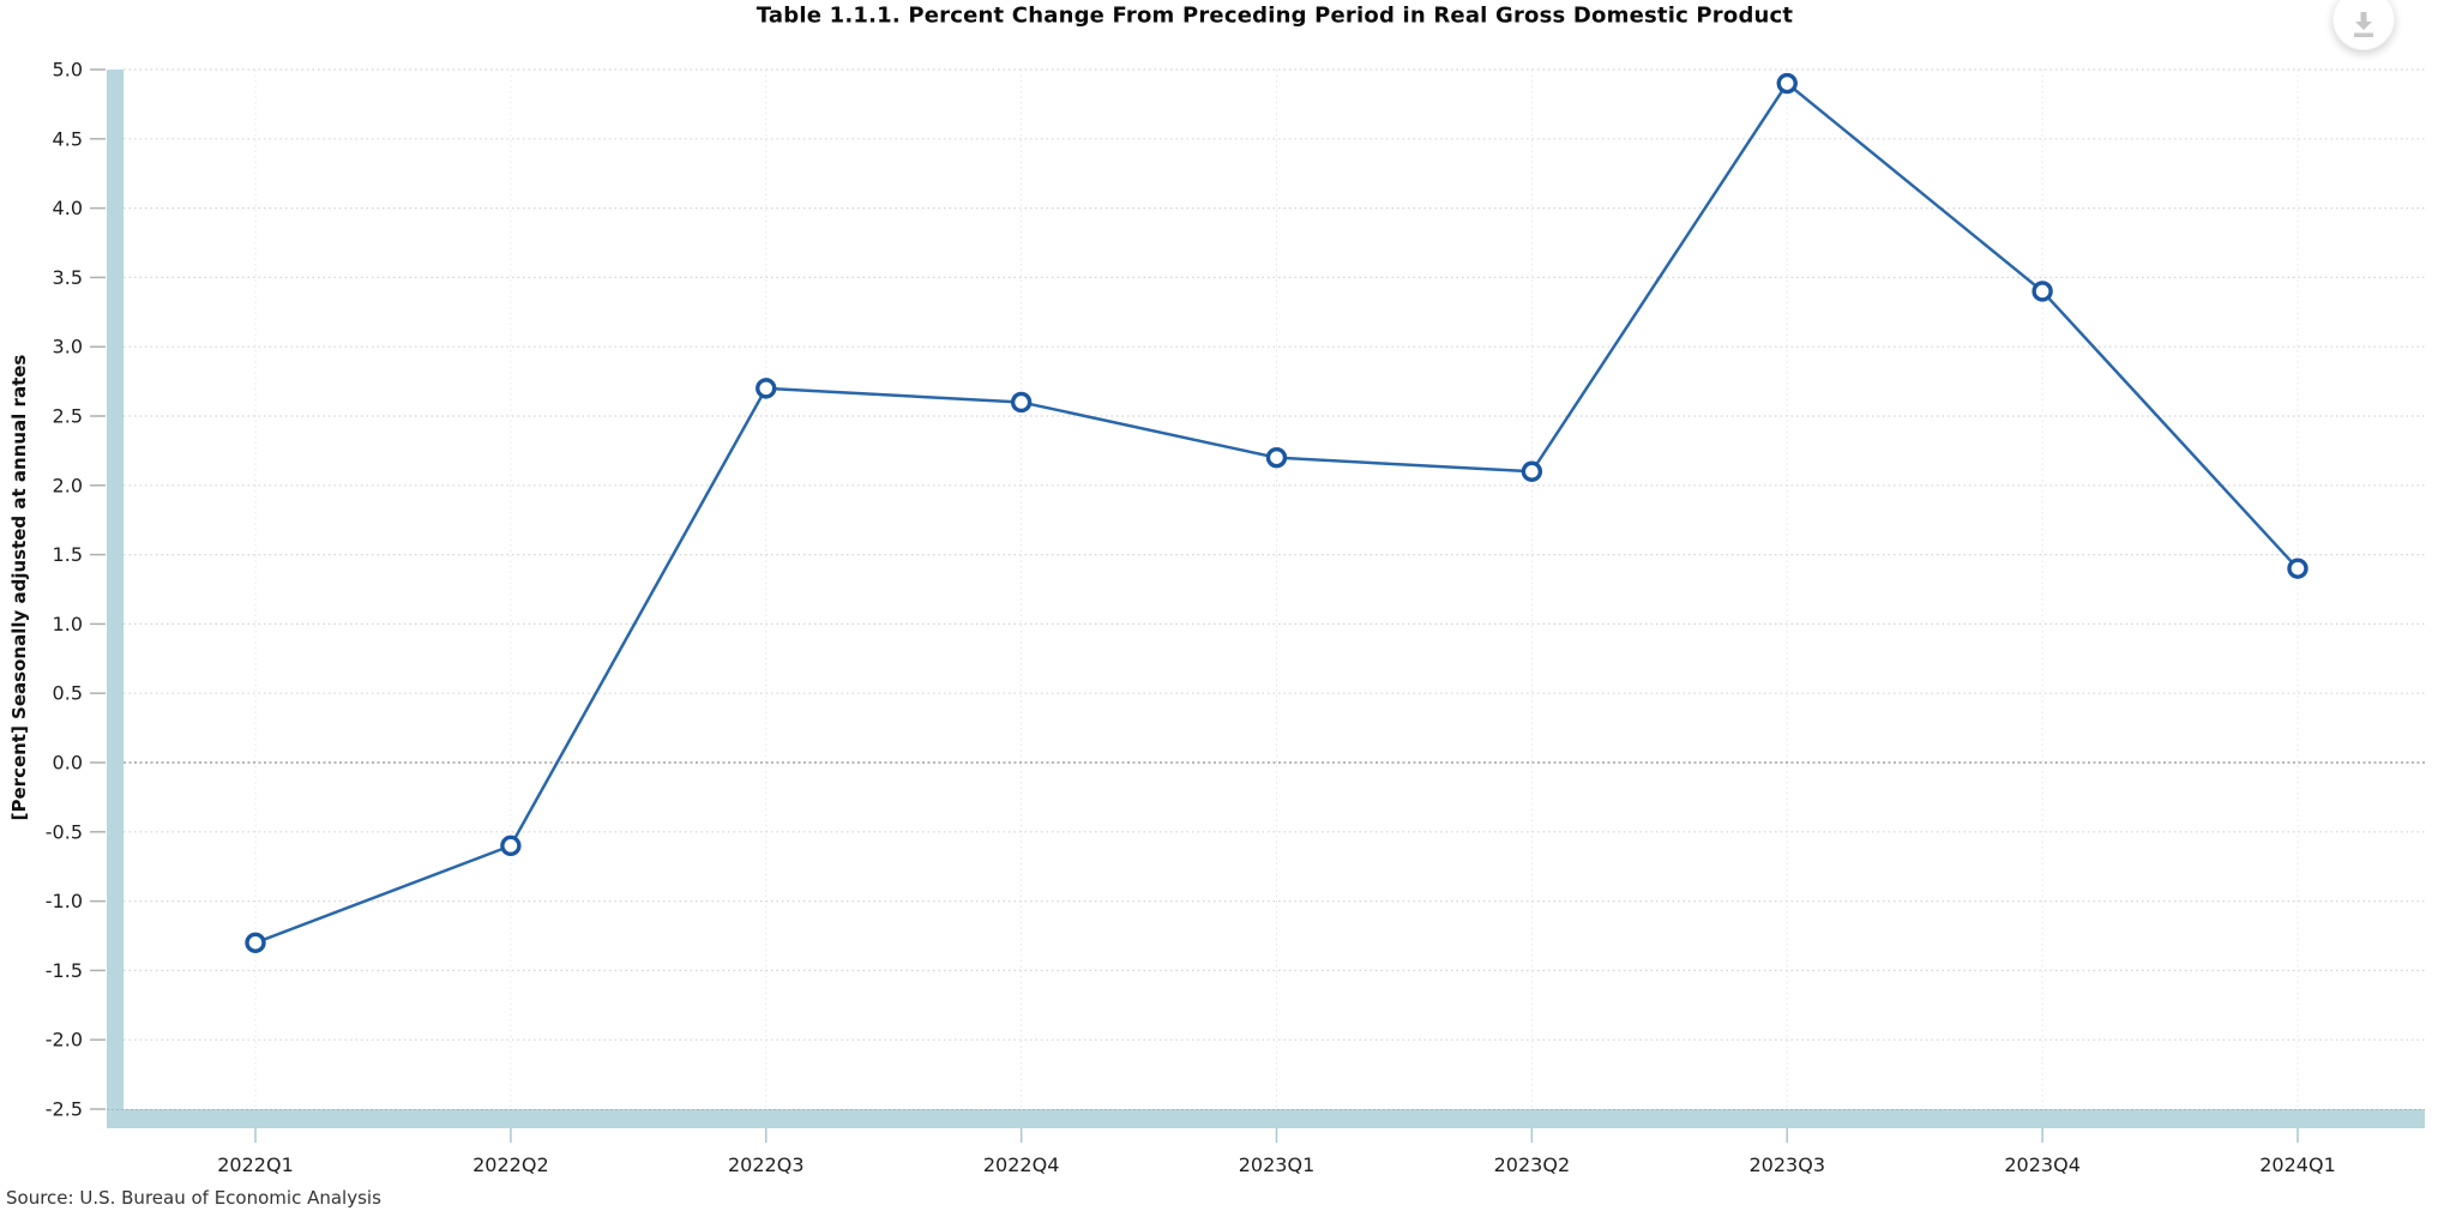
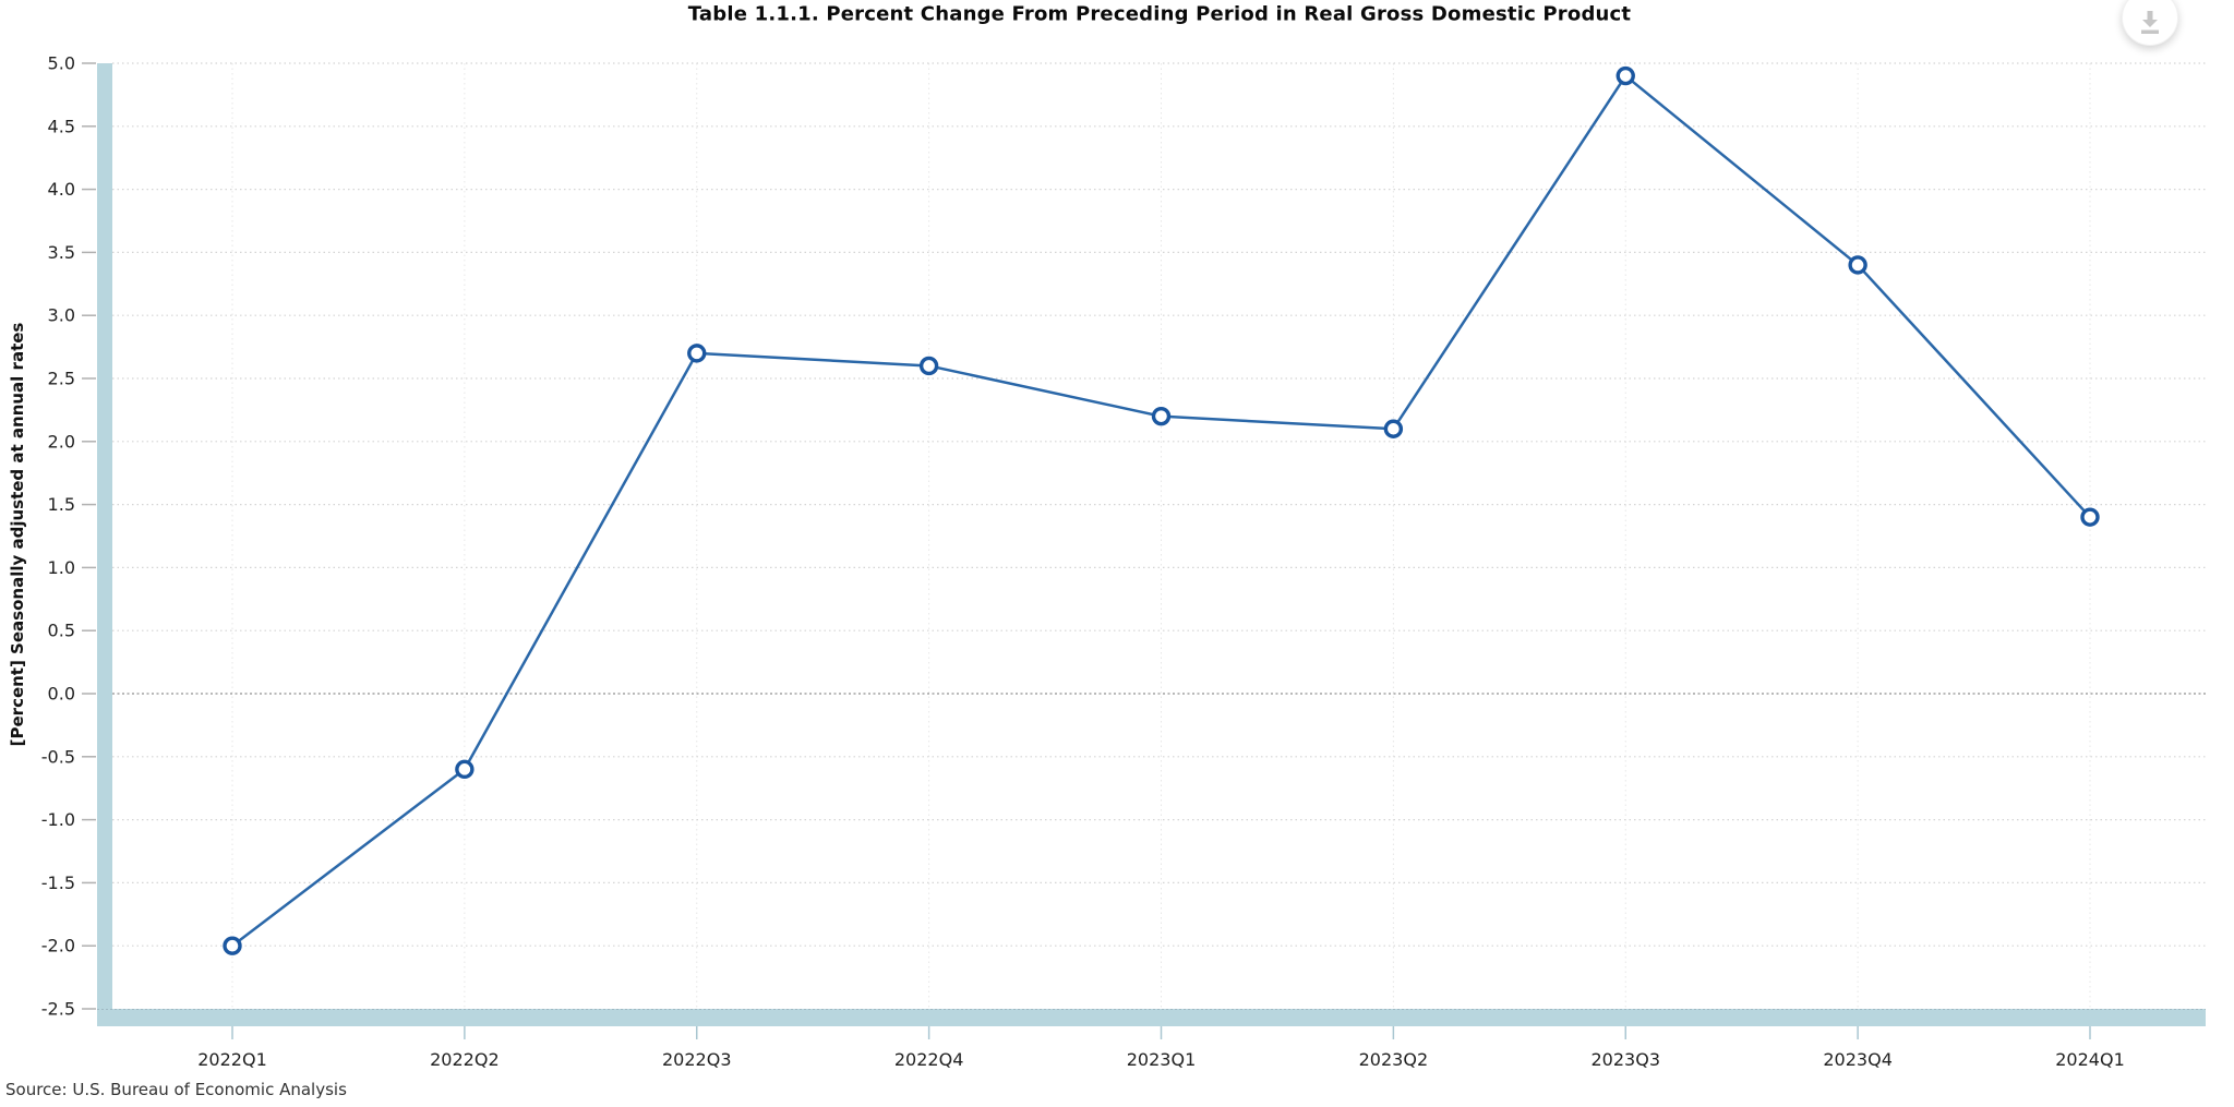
2022Q1: -1.3 -> -2.0
